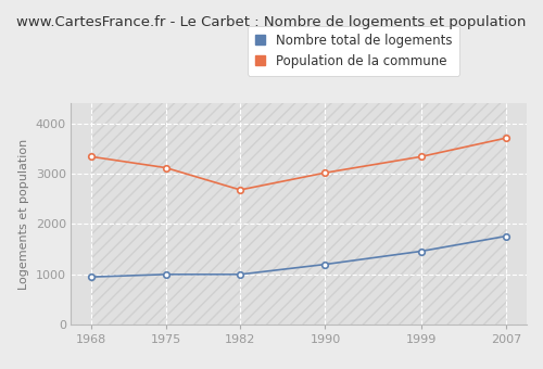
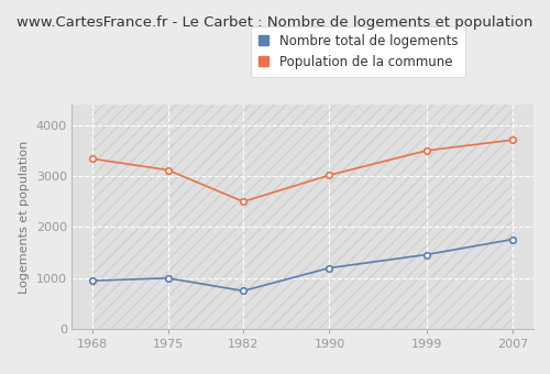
Nombre total de logements/1982: 1000 -> 750
Population de la commune/1982: 2680 -> 2500
Population de la commune/1999: 3340 -> 3500
